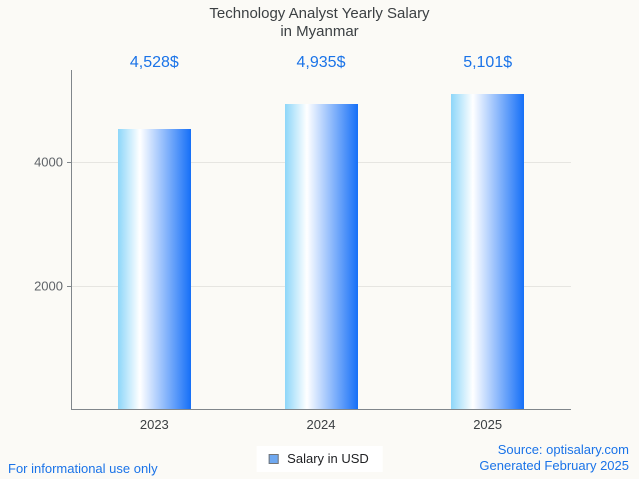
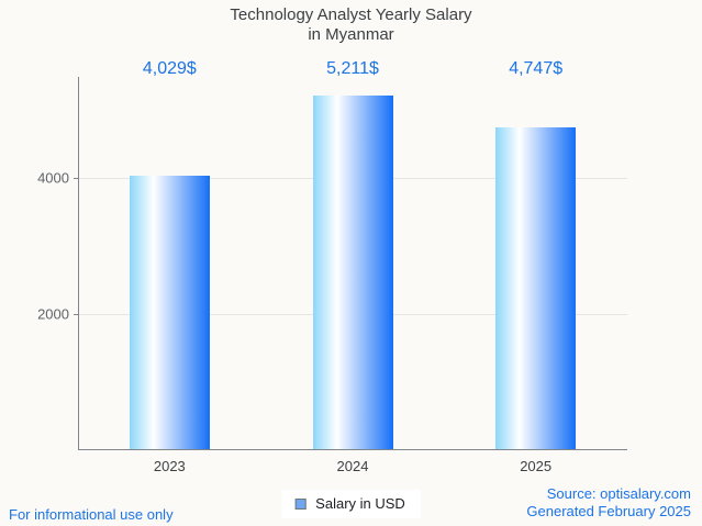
2023: 4,528 -> 4,029
2024: 4,935 -> 5,211
2025: 5,101 -> 4,747
